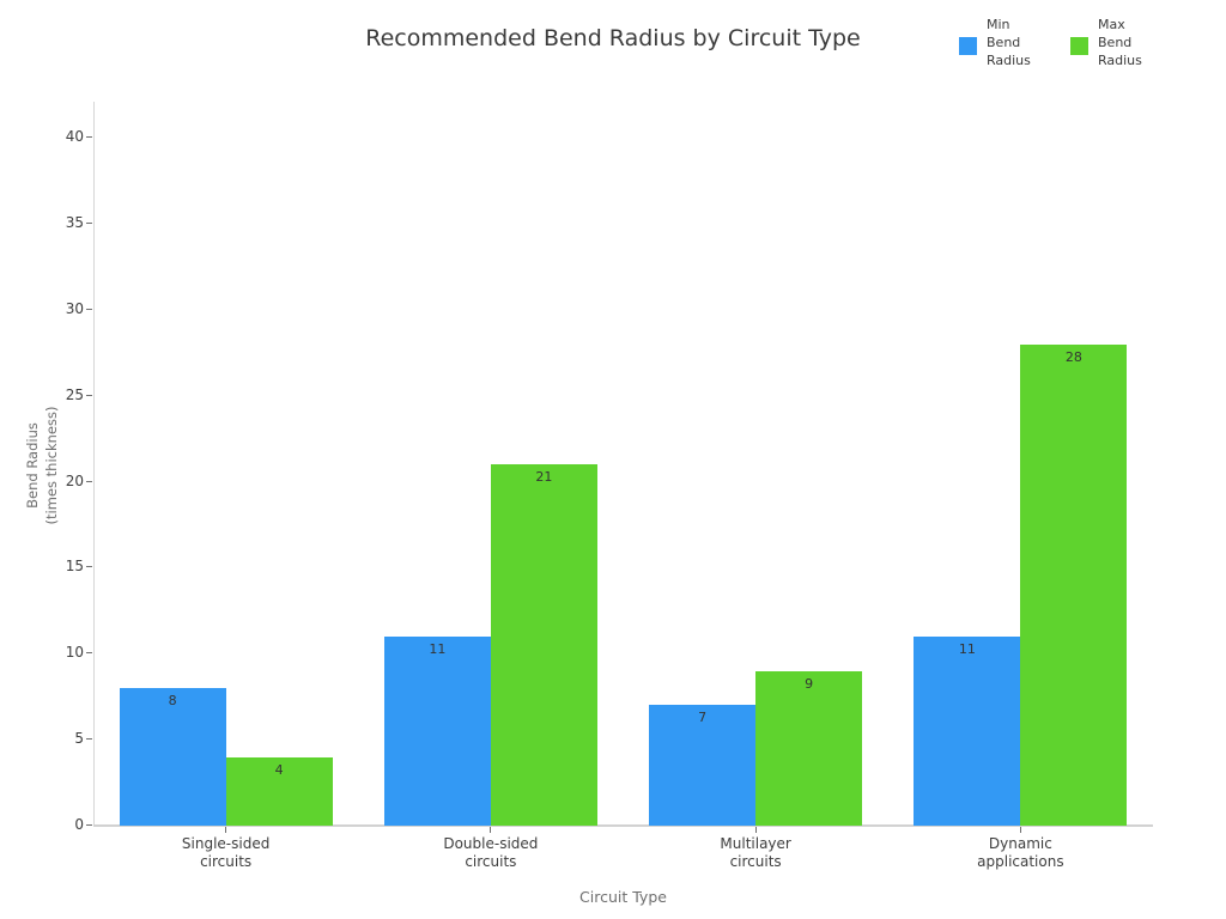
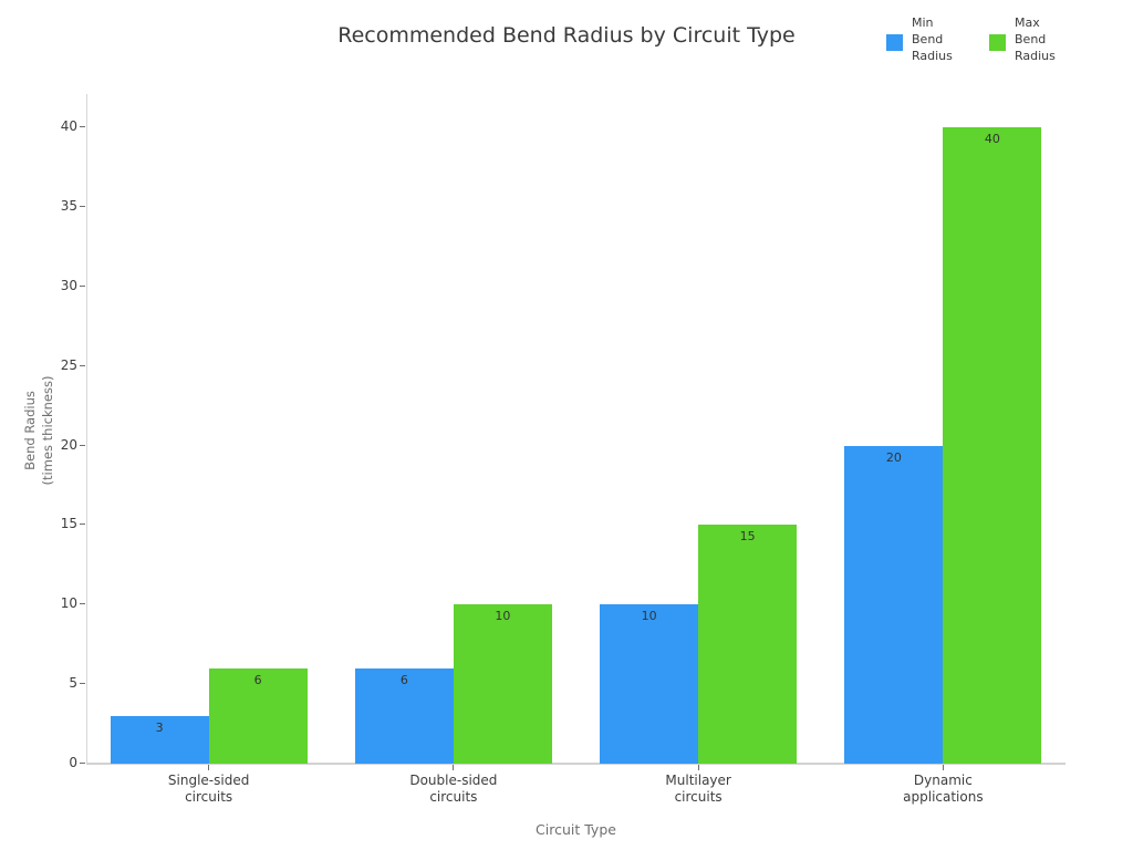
Min Bend Radius/Single-sided circuits: 8 -> 3
Max Bend Radius/Single-sided circuits: 4 -> 6
Min Bend Radius/Double-sided circuits: 11 -> 6
Max Bend Radius/Double-sided circuits: 21 -> 10
Min Bend Radius/Multilayer circuits: 7 -> 10
Max Bend Radius/Multilayer circuits: 9 -> 15
Min Bend Radius/Dynamic applications: 11 -> 20
Max Bend Radius/Dynamic applications: 28 -> 40
